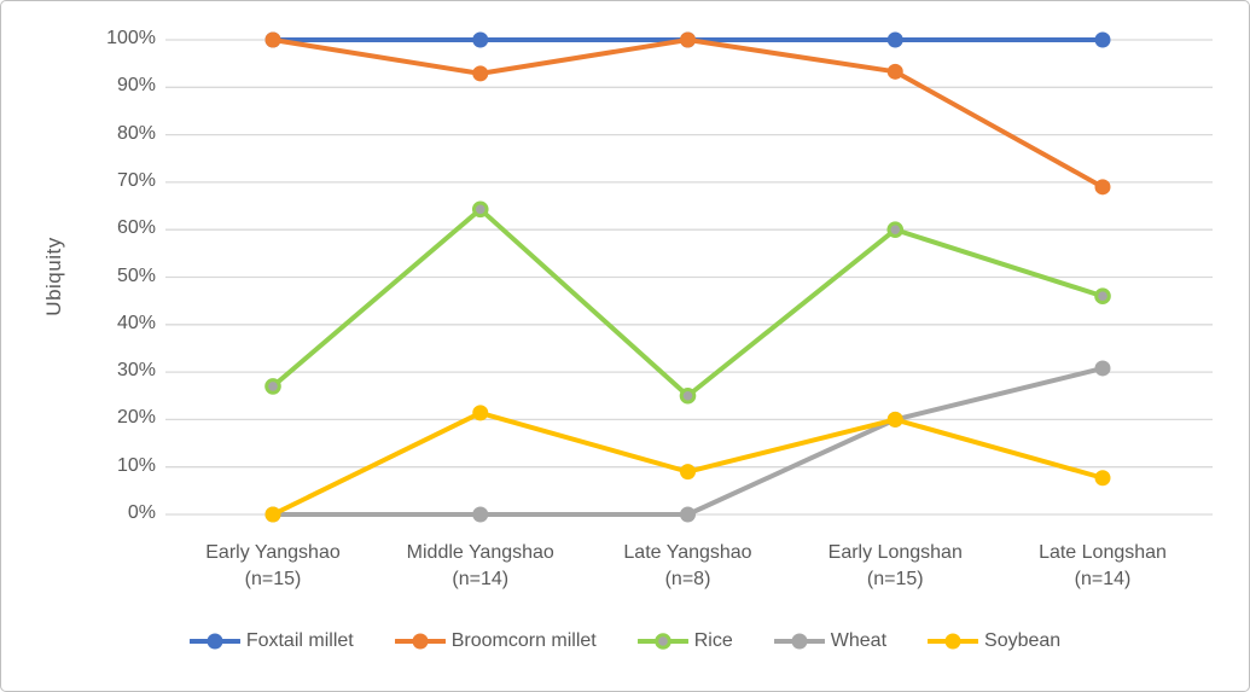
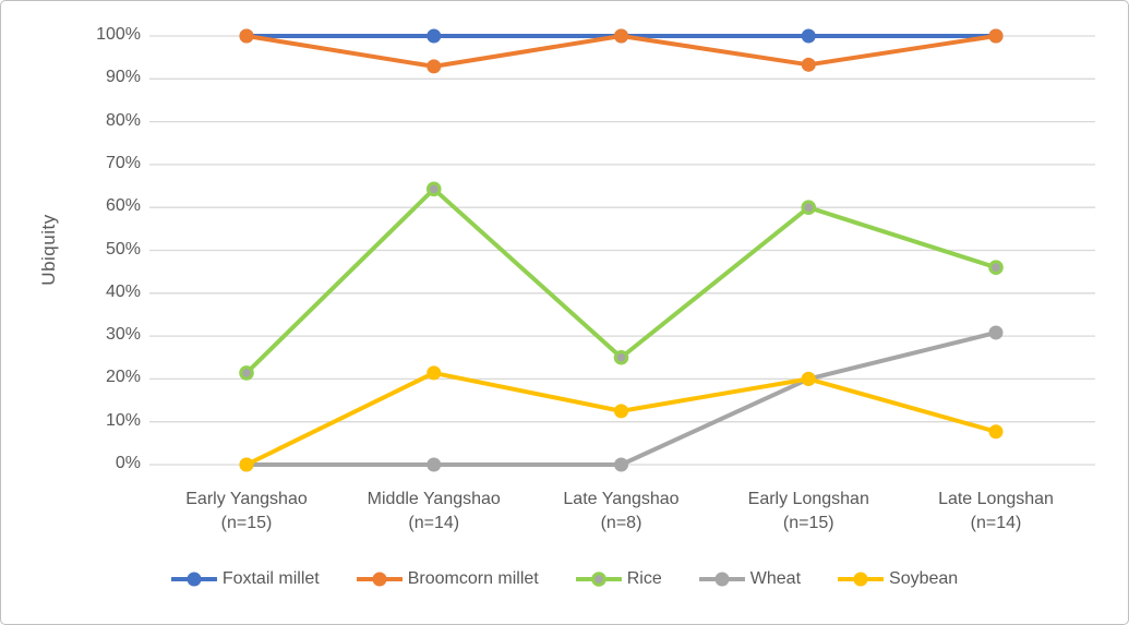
Rice/Early Yangshao: 27% -> 21%
Soybean/Late Yangshao: 9% -> 12%
Broomcorn millet/Late Longshan: 69% -> 100%
